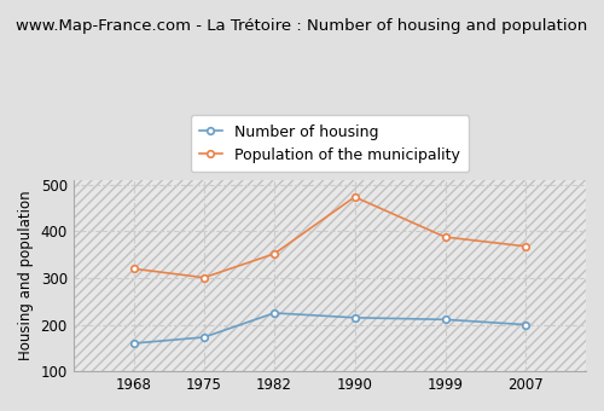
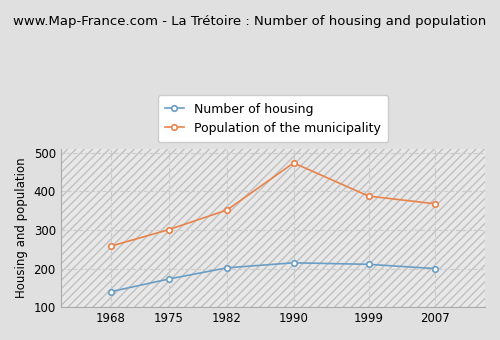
Number of housing/1968: 160 -> 140
Population of the municipality/1968: 320 -> 258
Number of housing/1982: 225 -> 202
